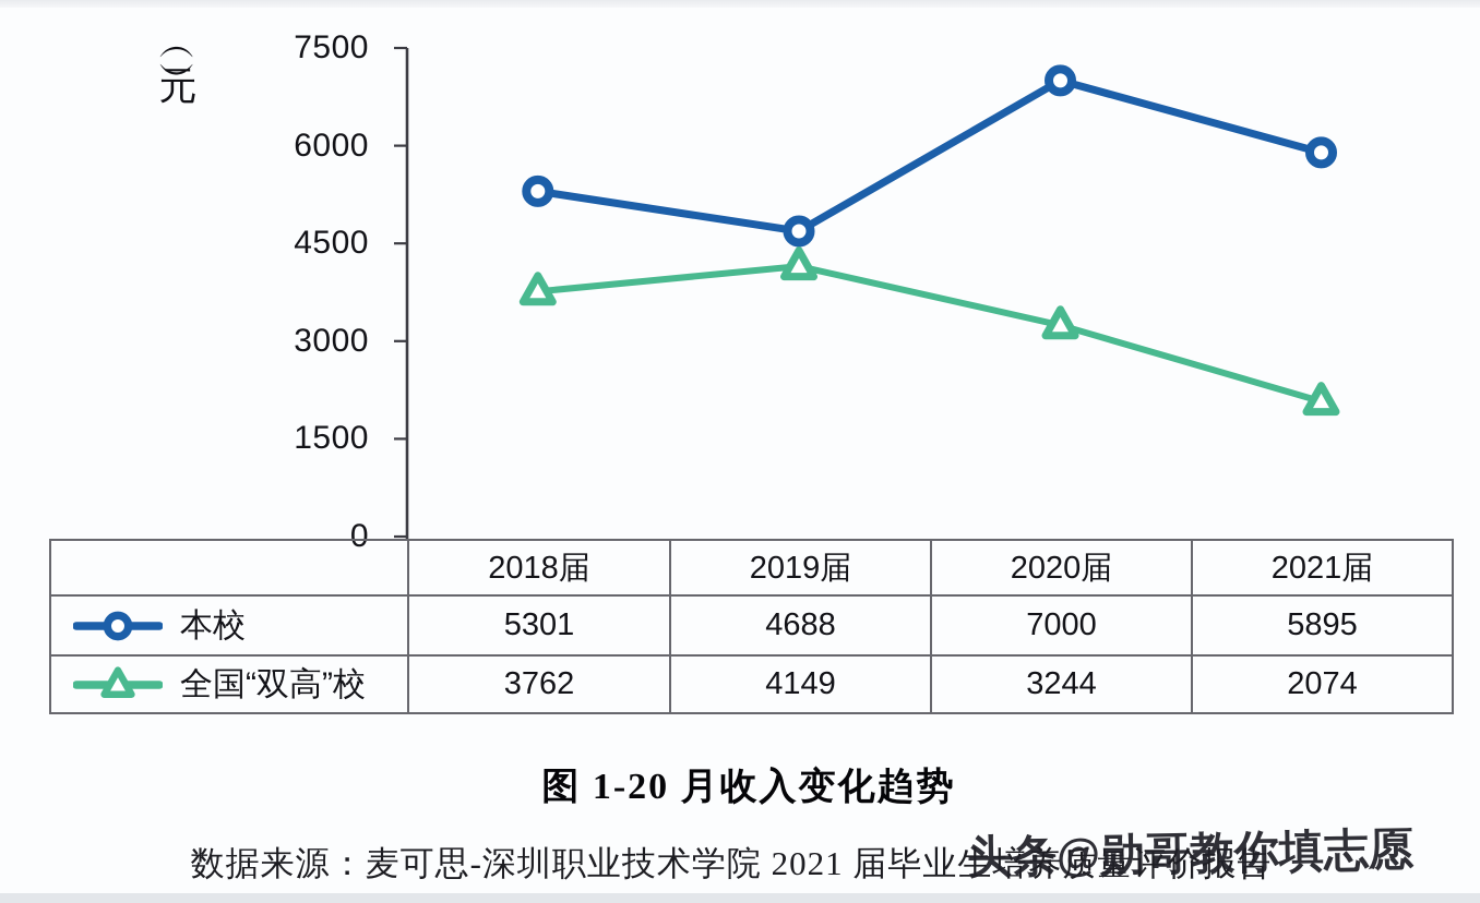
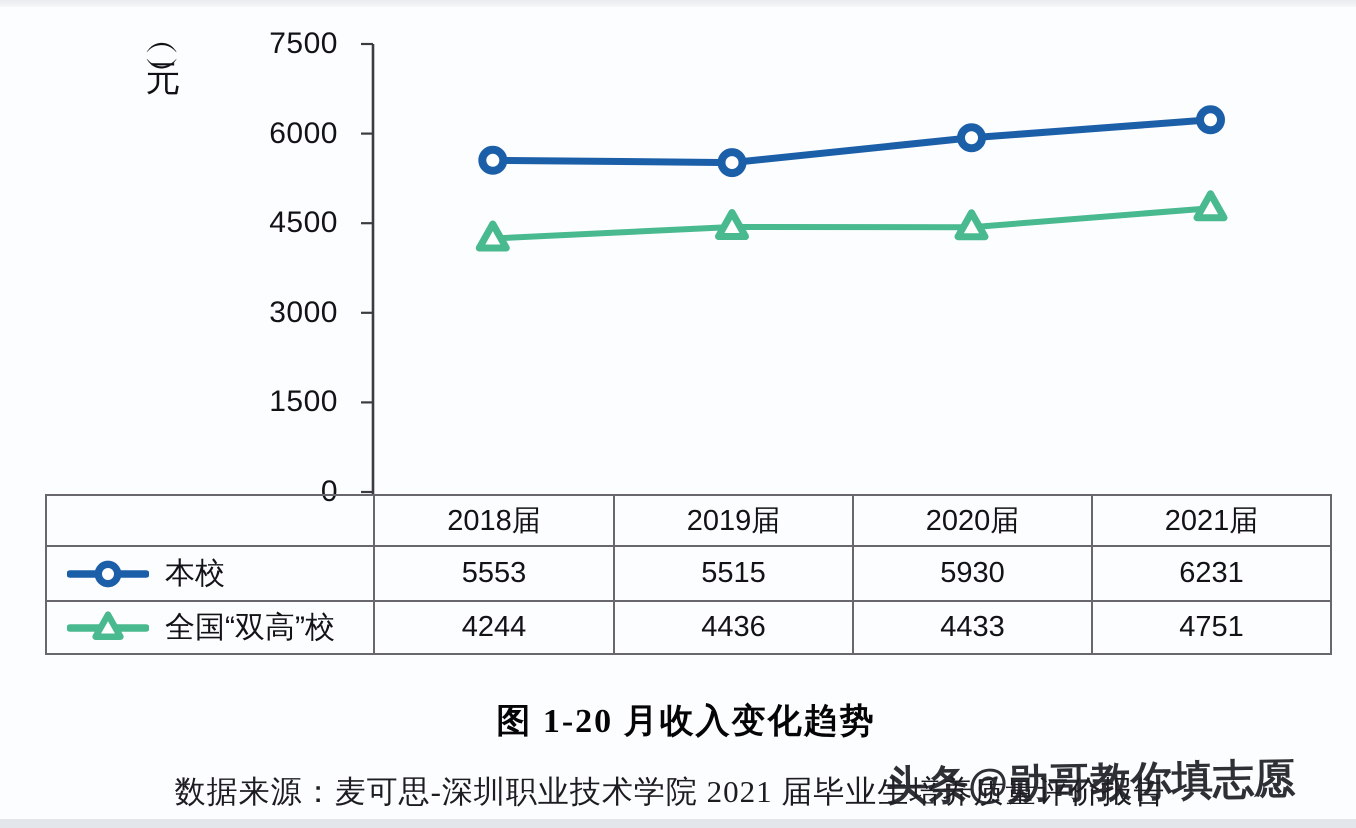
本校/2018届: 5301 -> 5553
全国“双高”校/2018届: 3762 -> 4244
本校/2019届: 4688 -> 5515
全国“双高”校/2019届: 4149 -> 4436
本校/2020届: 7000 -> 5930
全国“双高”校/2020届: 3244 -> 4433
本校/2021届: 5895 -> 6231
全国“双高”校/2021届: 2074 -> 4751
